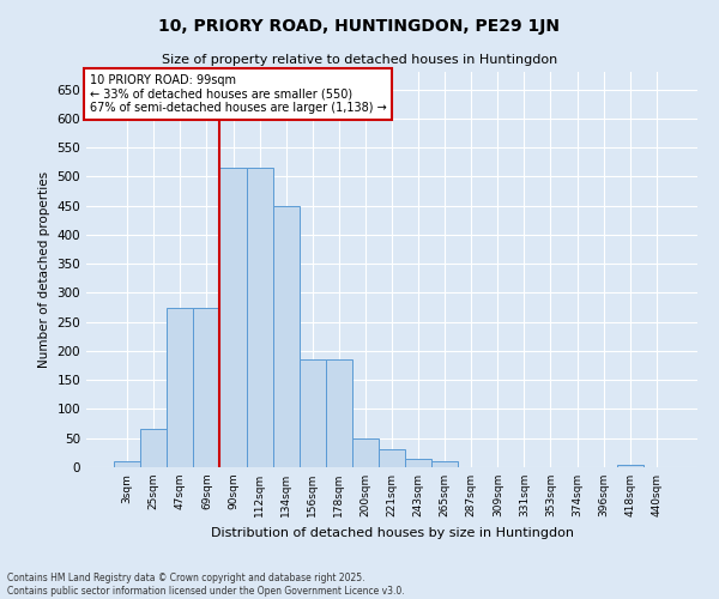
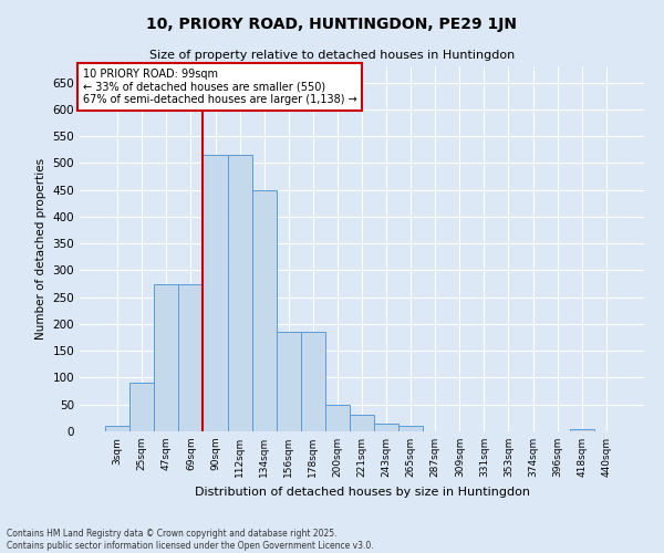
25sqm: 65 -> 90
